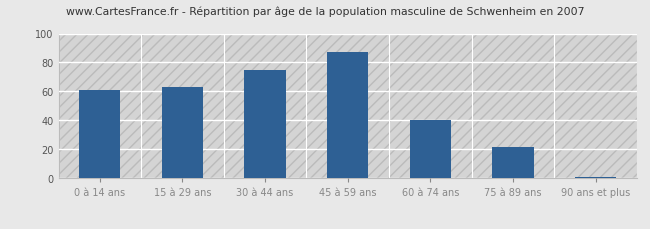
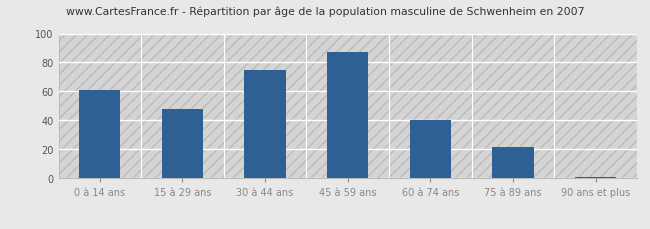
15 à 29 ans: 63 -> 48
